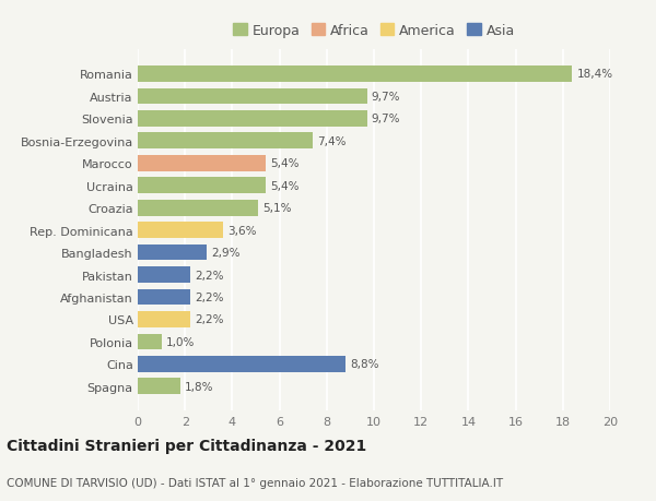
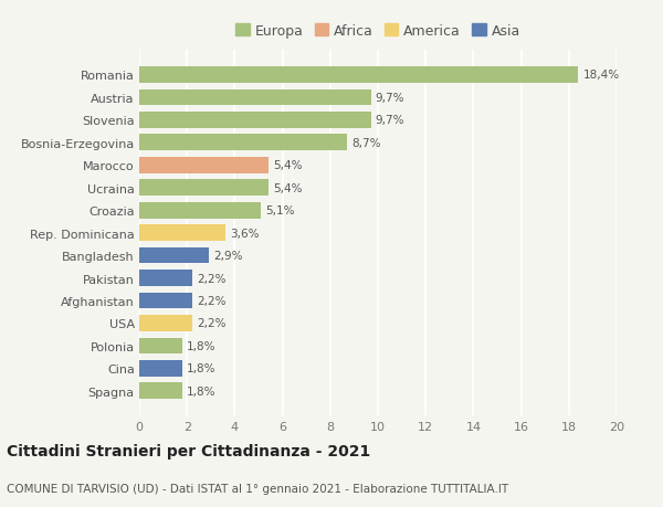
Bosnia-Erzegovina: 7,4% -> 8,7%
Polonia: 1,0% -> 1,8%
Cina: 8,8% -> 1,8%
